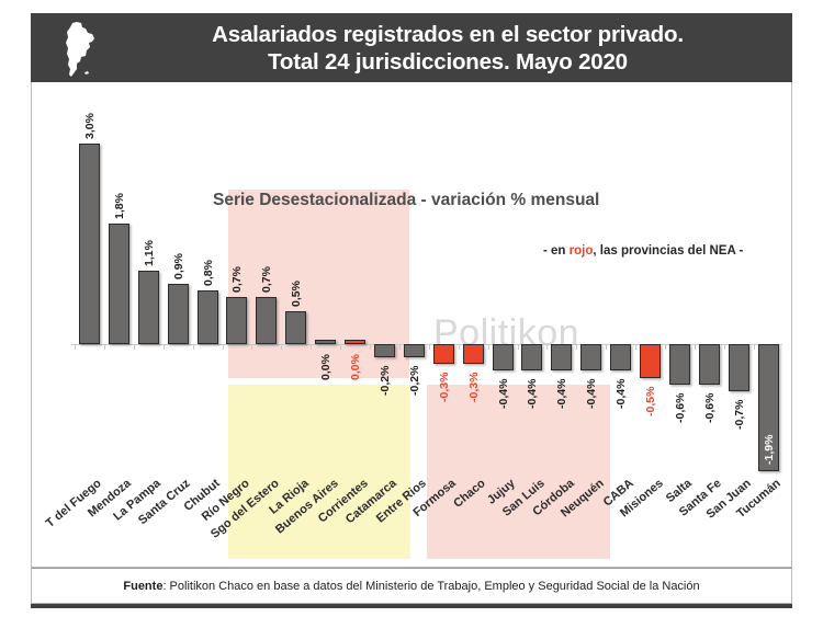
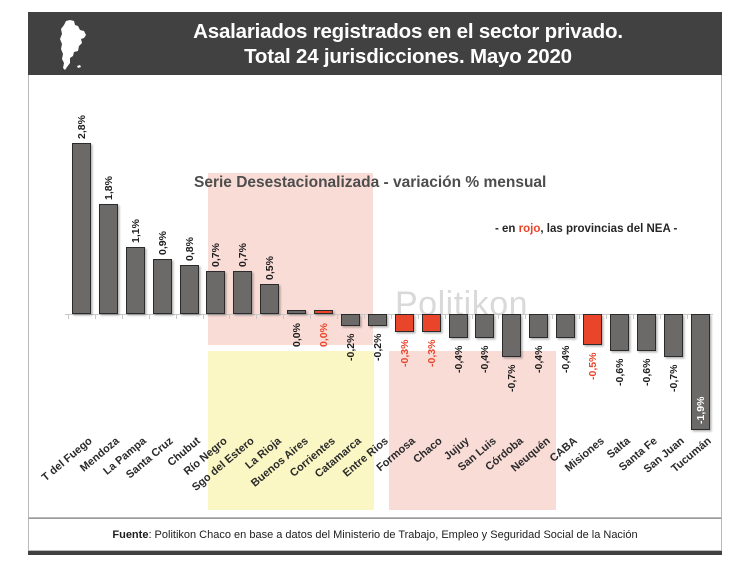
T del Fuego: 3,0% -> 2,8%
Córdoba: -0,4% -> -0,7%
